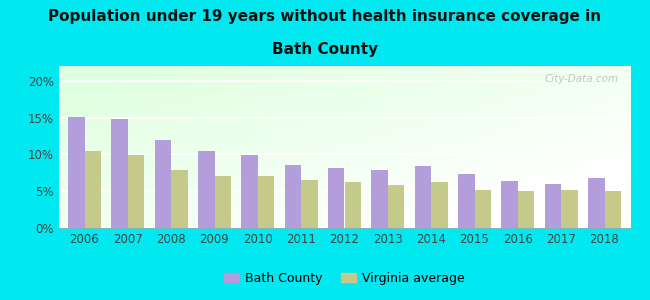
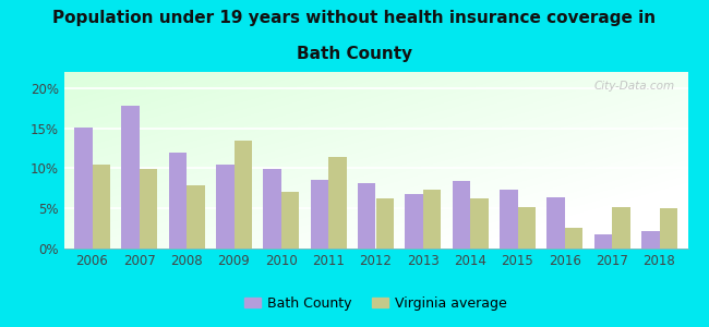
Bath County/2007: 14.8% -> 17.8%
Virginia average/2009: 7.1% -> 13.4%
Virginia average/2011: 6.5% -> 11.4%
Bath County/2013: 7.9% -> 6.8%
Virginia average/2013: 5.9% -> 7.4%
Virginia average/2016: 5.0% -> 2.6%
Bath County/2017: 6.0% -> 1.8%
Bath County/2018: 6.8% -> 2.2%
